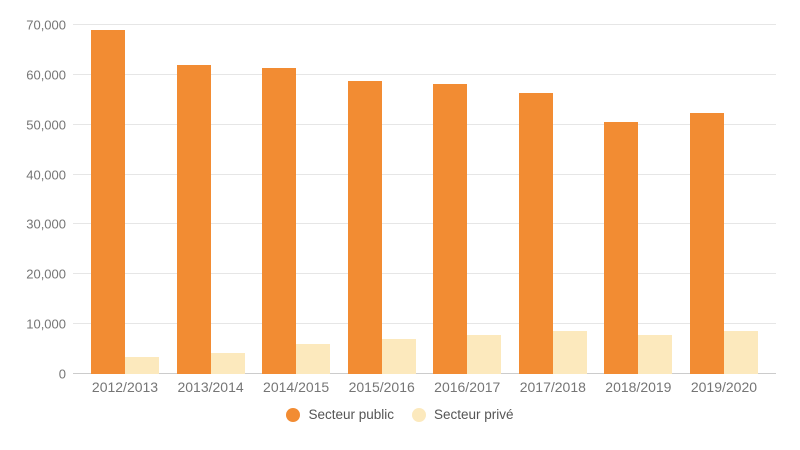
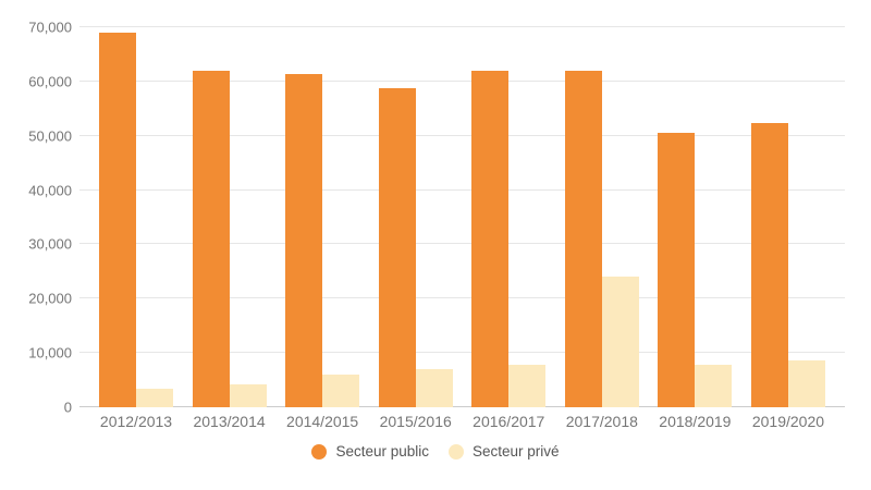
Secteur public/2016/2017: 58000 -> 62000
Secteur public/2017/2018: 56000 -> 62000
Secteur privé/2017/2018: 9000 -> 24000
